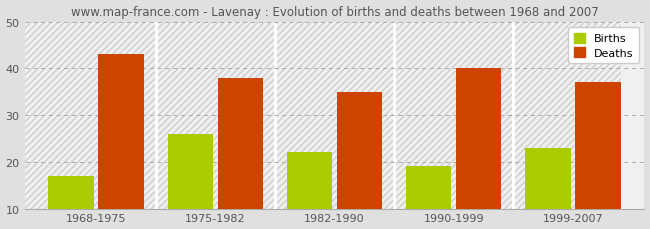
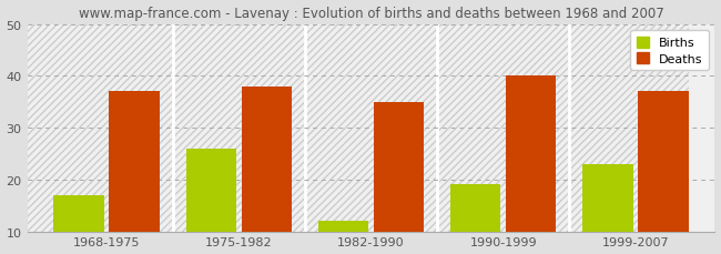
Deaths/1968-1975: 43 -> 37
Births/1982-1990: 22 -> 12
